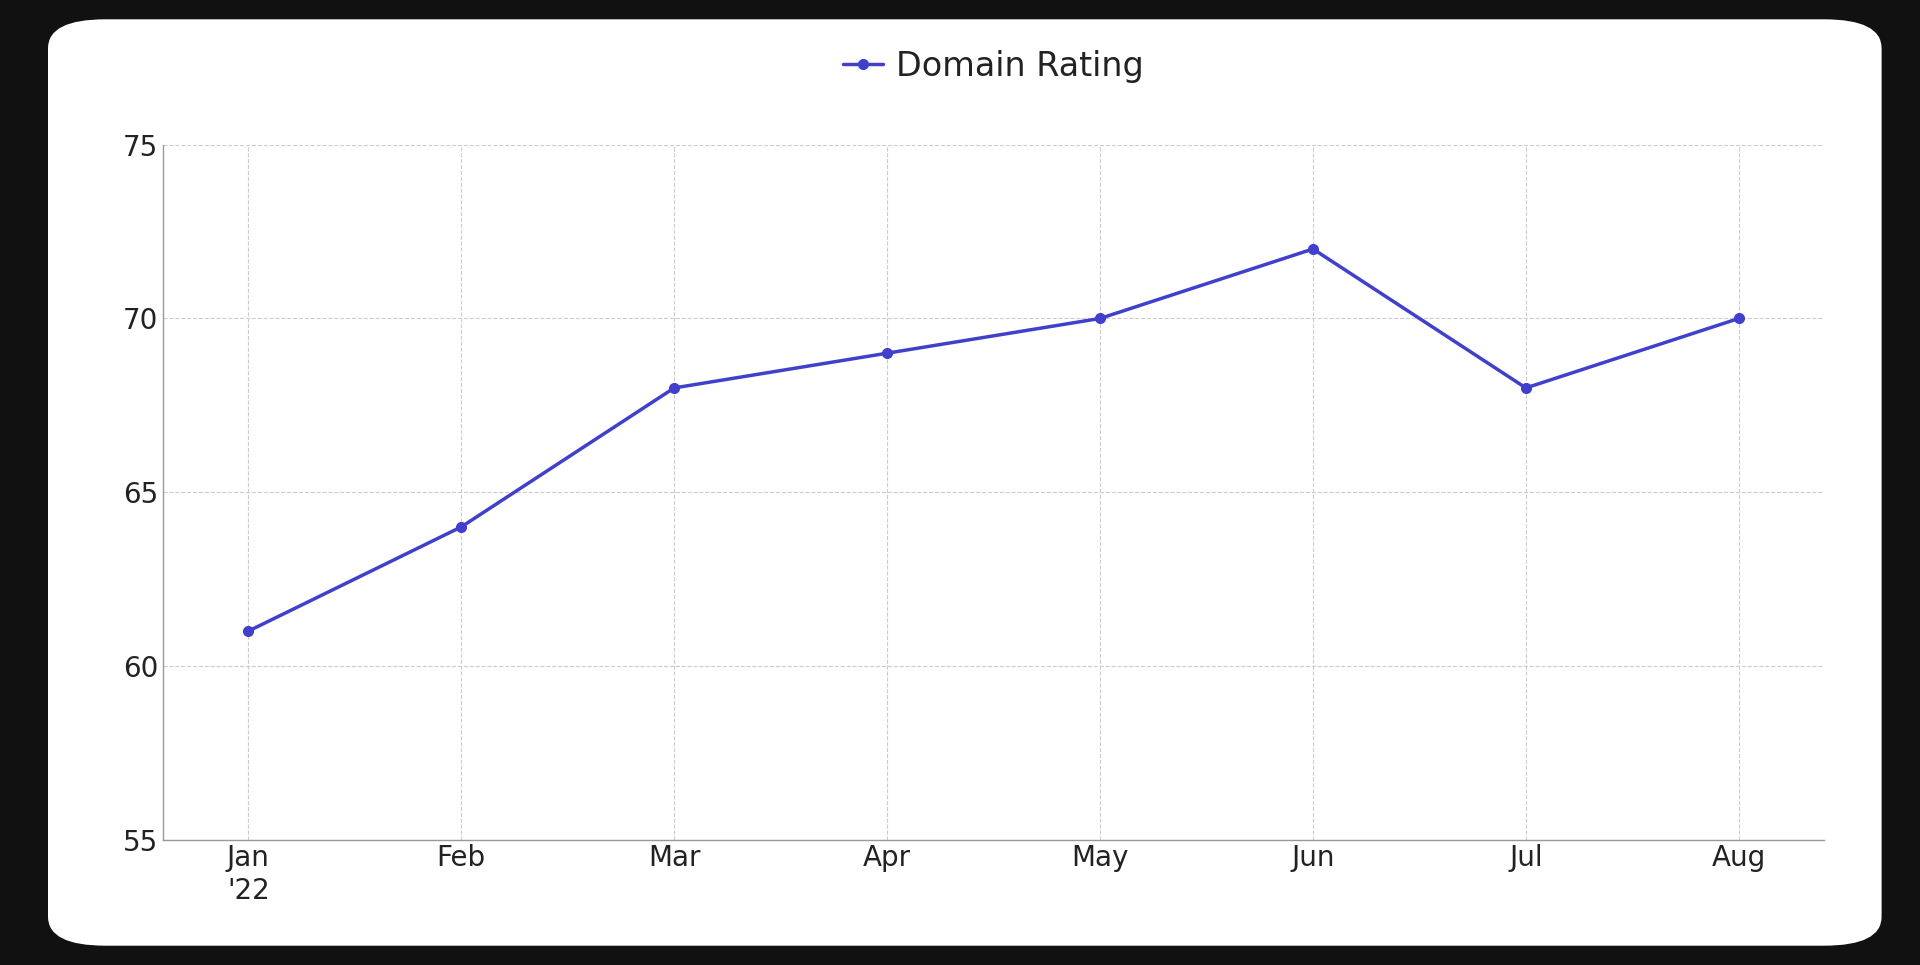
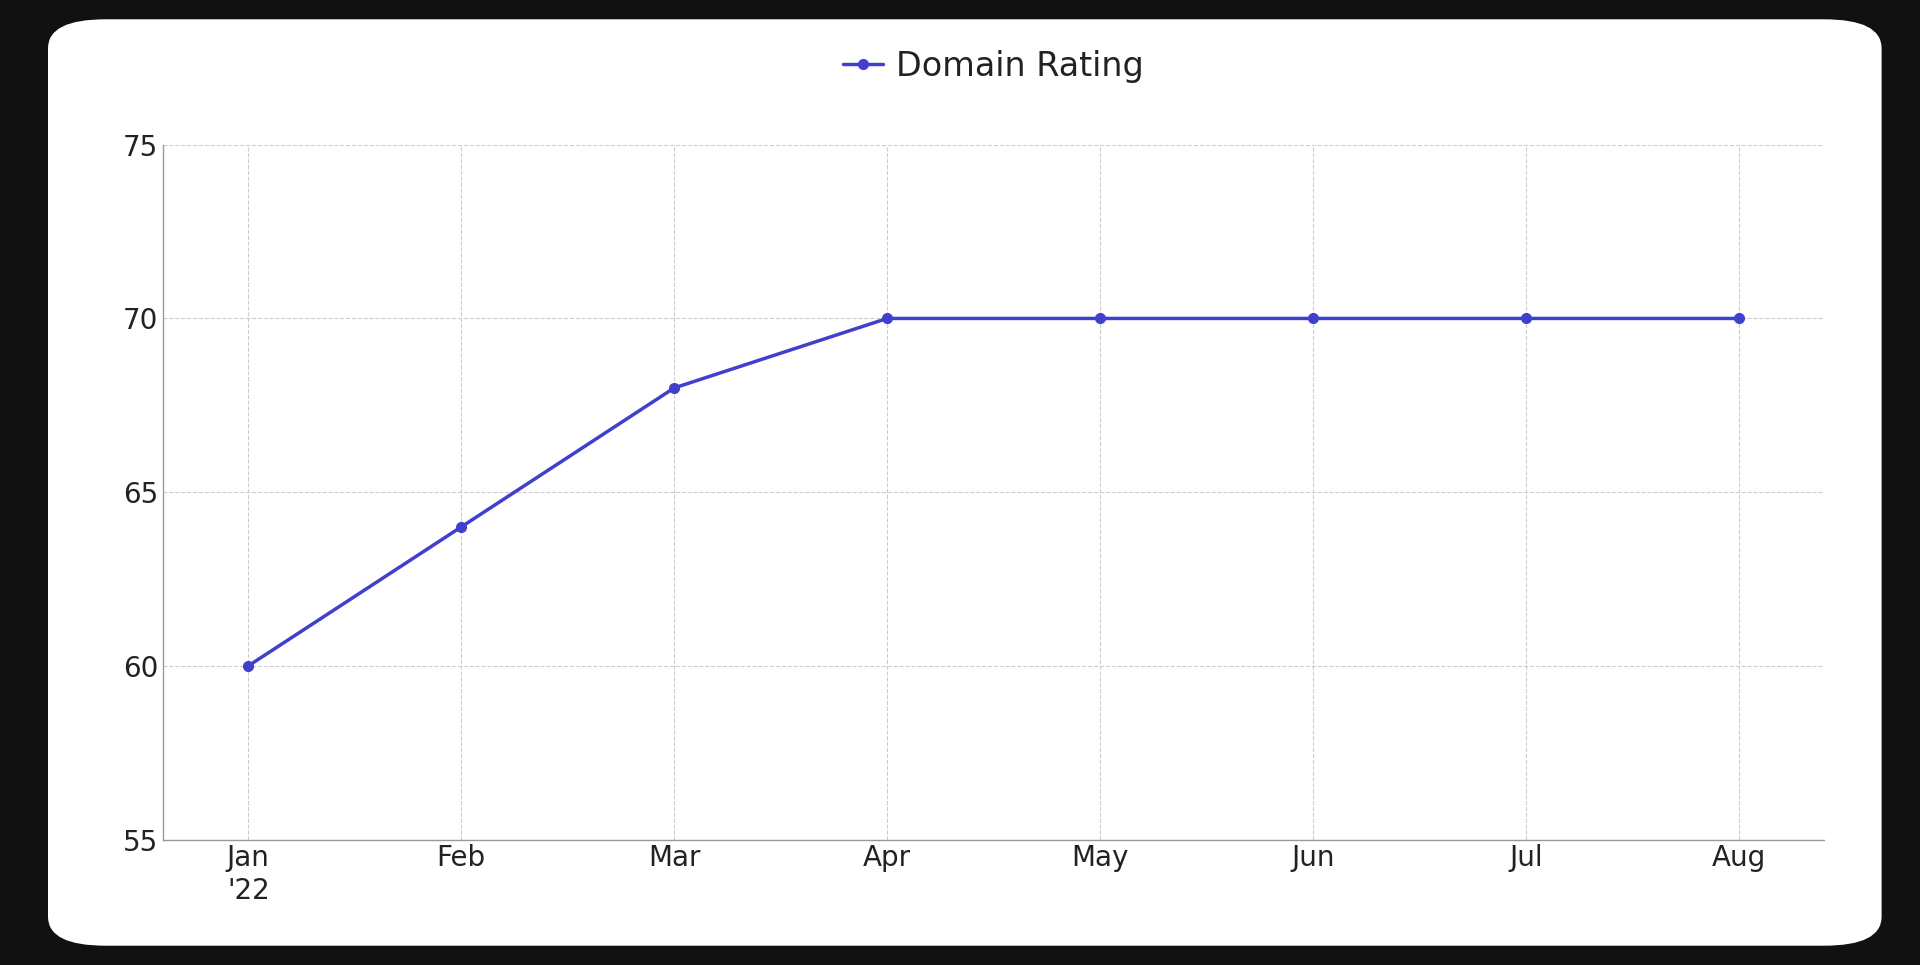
Jan '22: 61 -> 60
Apr: 69 -> 70
Jun: 72 -> 70
Jul: 68 -> 70
